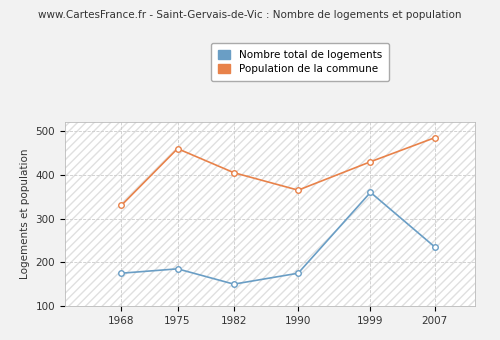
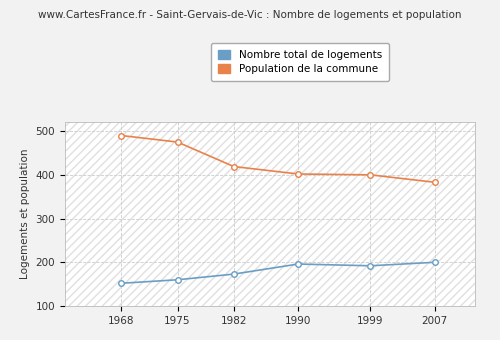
Nombre total de logements/1968: 175 -> 152
Population de la commune/1968: 330 -> 490
Nombre total de logements/1975: 185 -> 160
Population de la commune/1975: 460 -> 475
Nombre total de logements/1982: 150 -> 173
Population de la commune/1982: 405 -> 419
Nombre total de logements/1990: 175 -> 196
Population de la commune/1990: 365 -> 402
Nombre total de logements/1999: 360 -> 192
Population de la commune/1999: 430 -> 400
Nombre total de logements/2007: 235 -> 200
Population de la commune/2007: 485 -> 383
